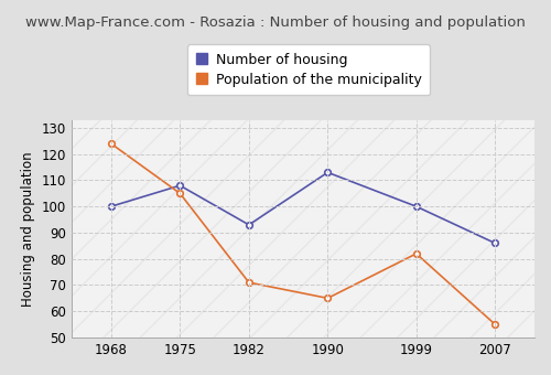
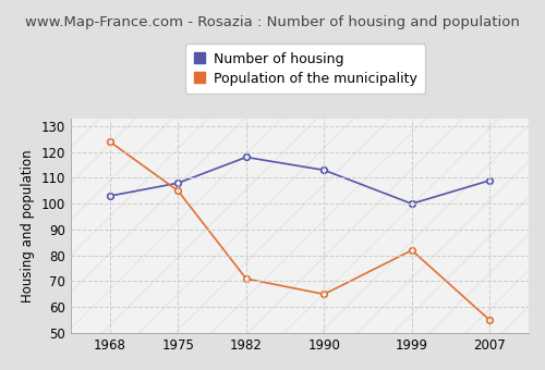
Number of housing/1968: 100 -> 103
Number of housing/1982: 93 -> 118
Number of housing/2007: 86 -> 109
